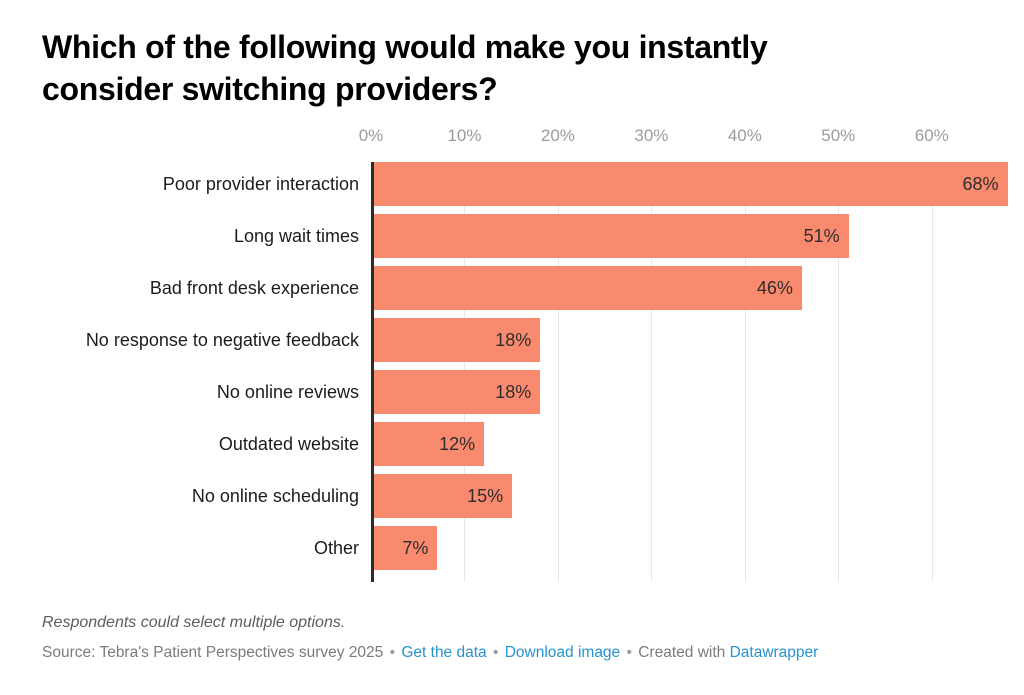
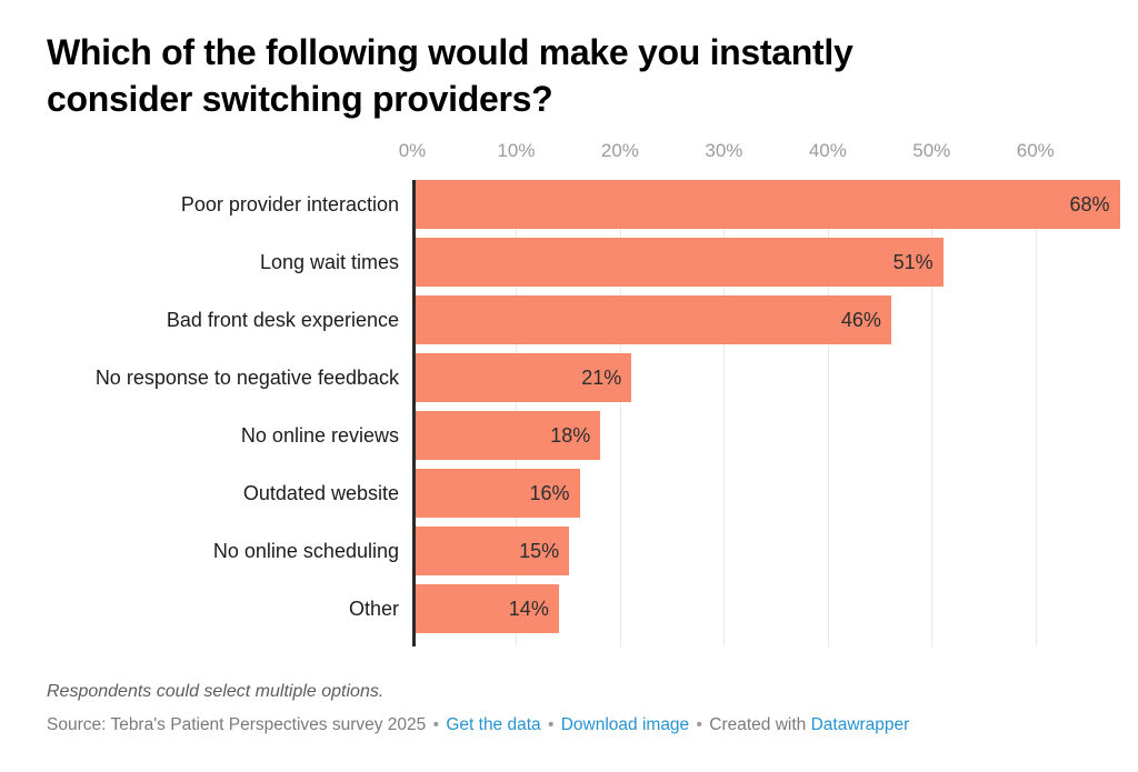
No response to negative feedback: 18% -> 21%
Outdated website: 12% -> 16%
Other: 7% -> 14%
